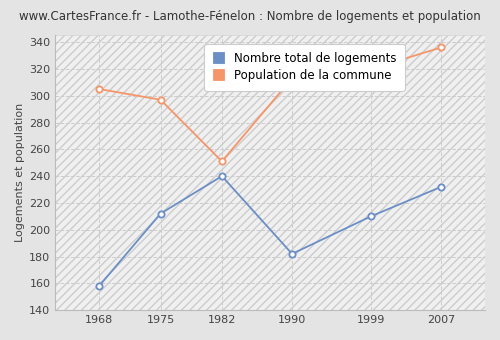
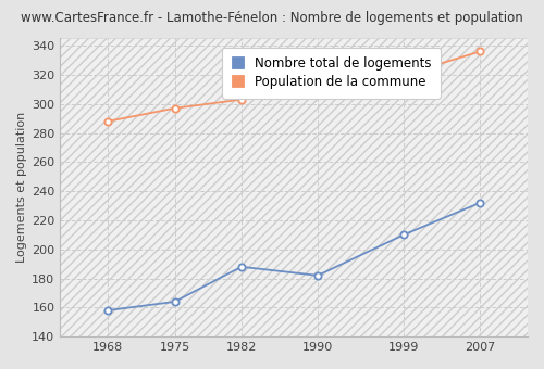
Population de la commune/1968: 305 -> 288
Nombre total de logements/1975: 212 -> 164
Nombre total de logements/1982: 240 -> 188
Population de la commune/1982: 251 -> 303
